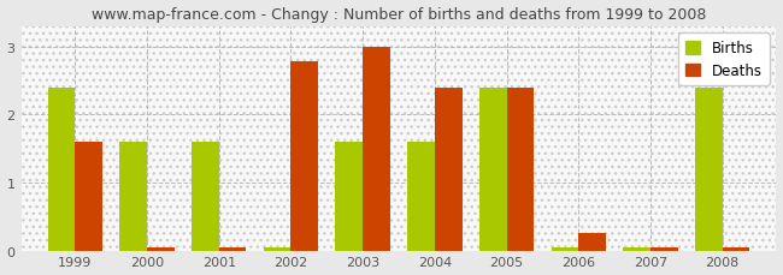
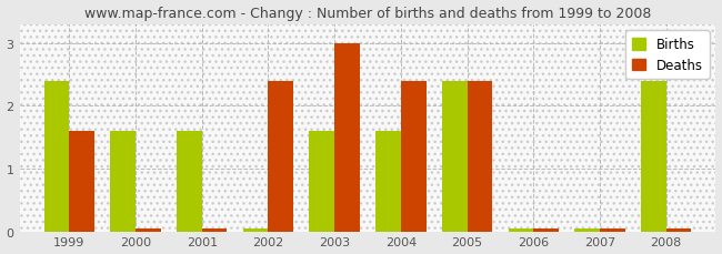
Deaths/2002: 2.78 -> 2.40
Deaths/2006: 0.26 -> 0.04
